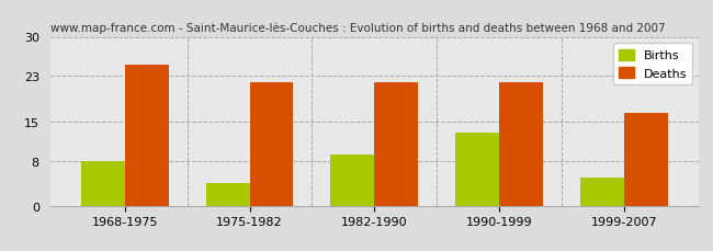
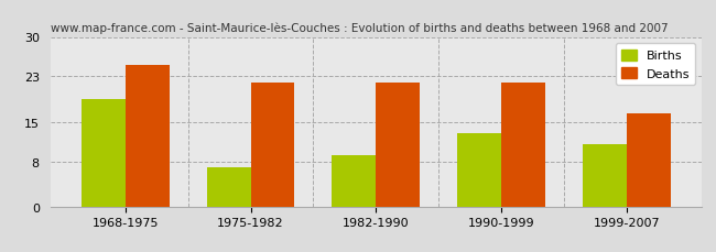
Births/1968-1975: 8 -> 19
Births/1975-1982: 4 -> 7
Births/1999-2007: 5 -> 11
